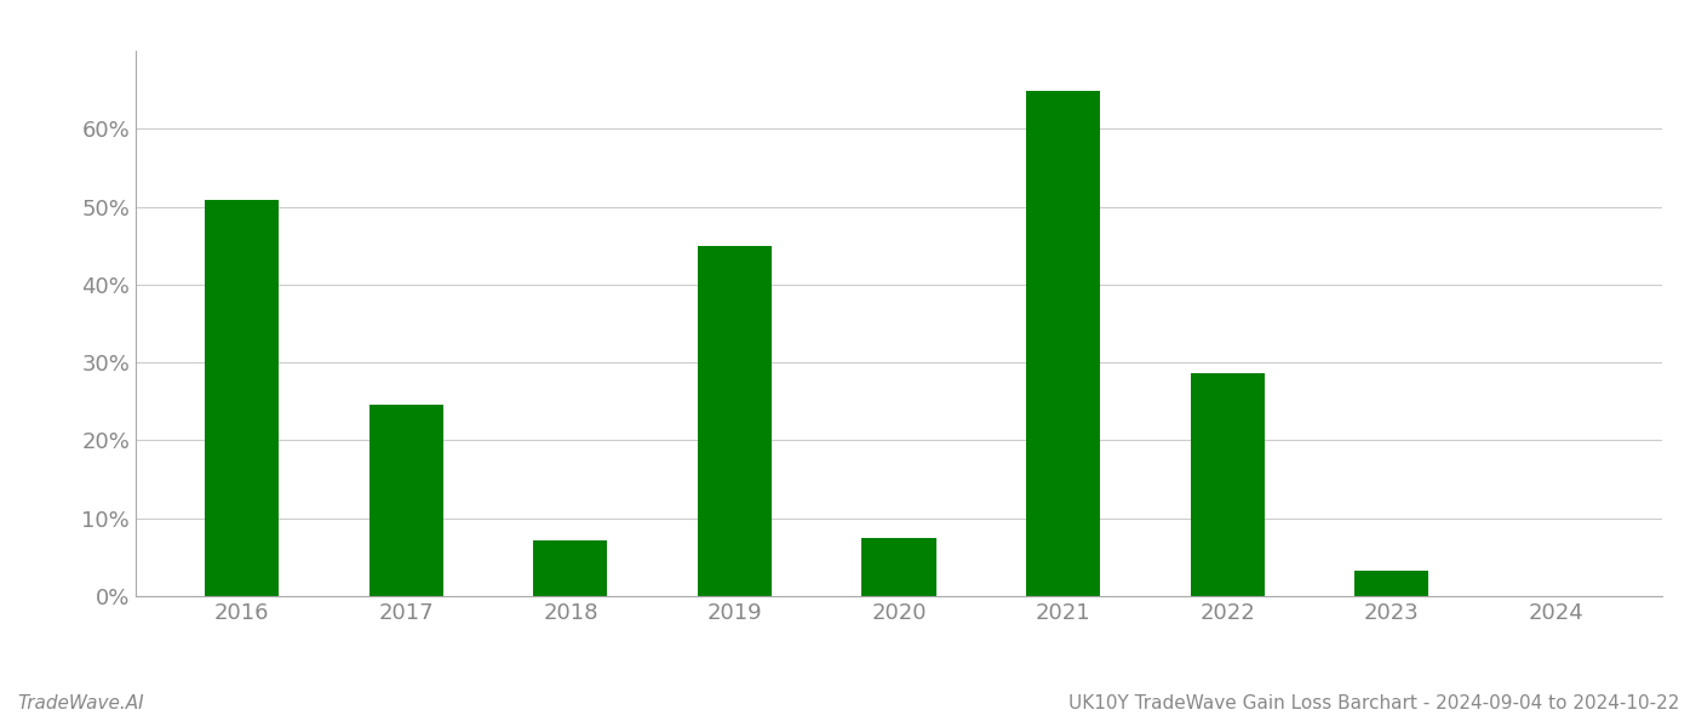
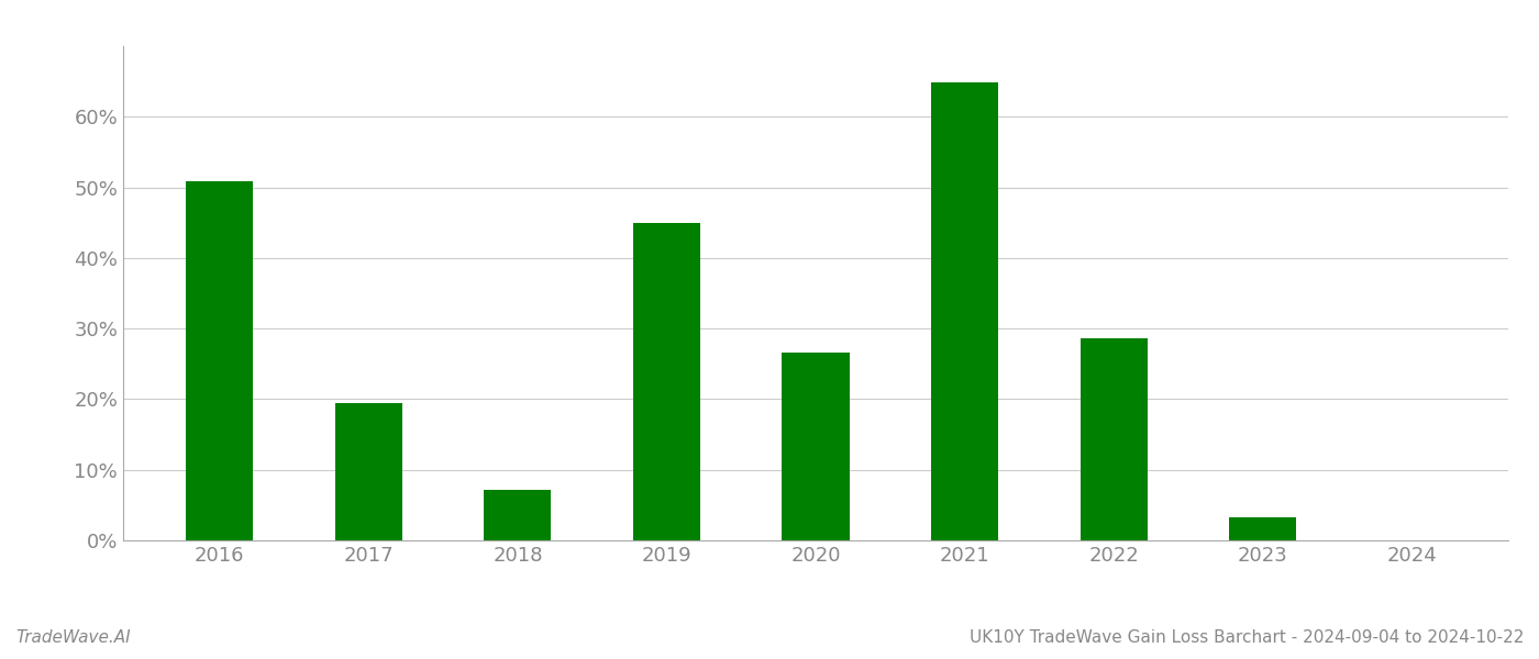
2017: 24.6% -> 19.4%
2020: 7.5% -> 26.6%
